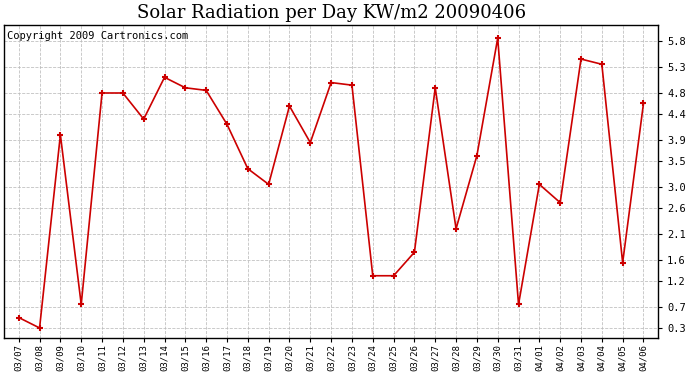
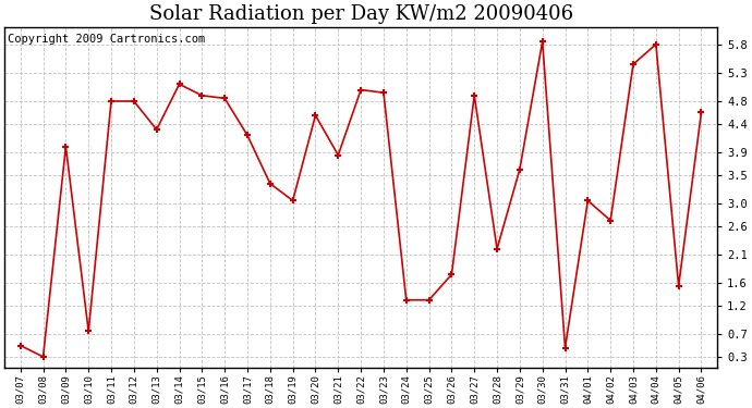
03/31: 0.75 -> 0.46
04/04: 5.35 -> 5.80
